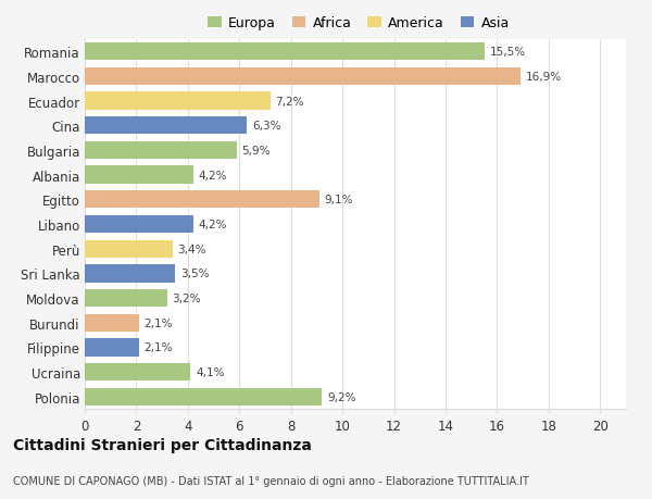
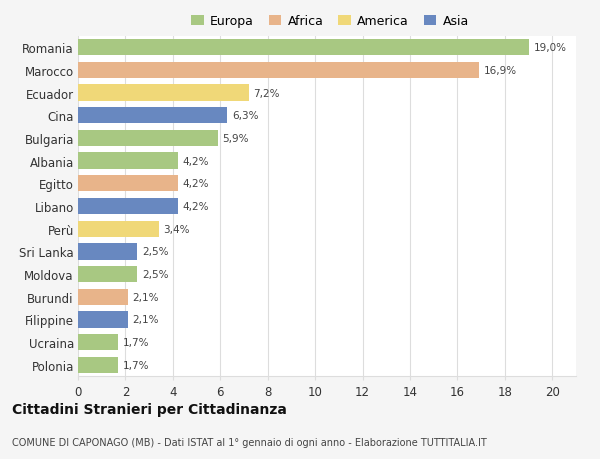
Romania: 15,5% -> 19,0%
Egitto: 9,1% -> 4,2%
Sri Lanka: 3,5% -> 2,5%
Moldova: 3,2% -> 2,5%
Ucraina: 4,1% -> 1,7%
Polonia: 9,2% -> 1,7%
